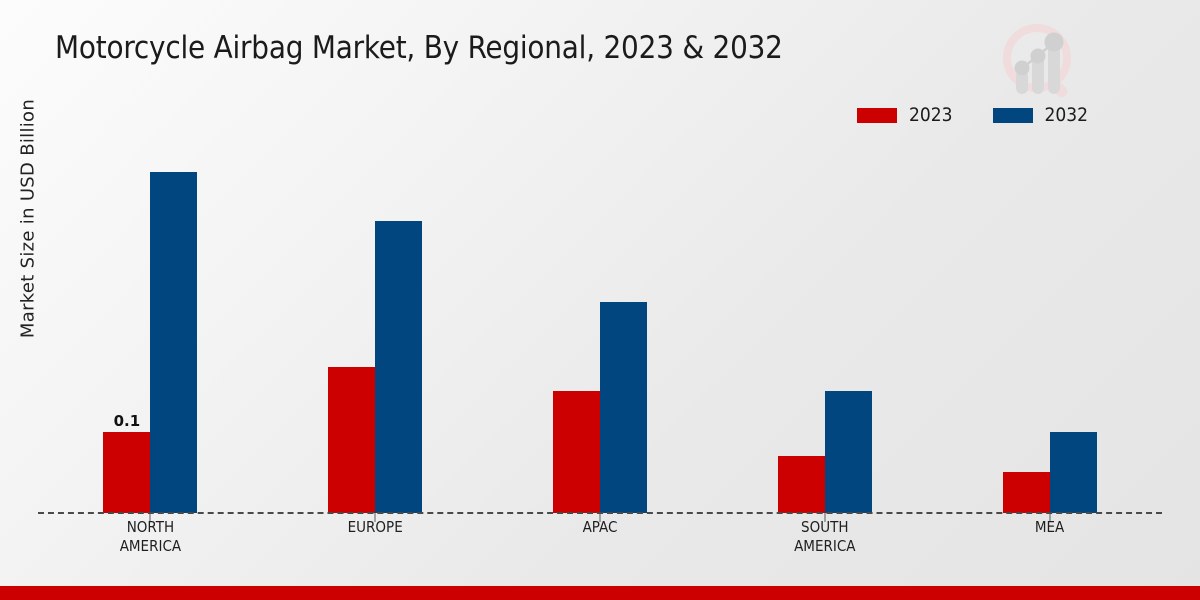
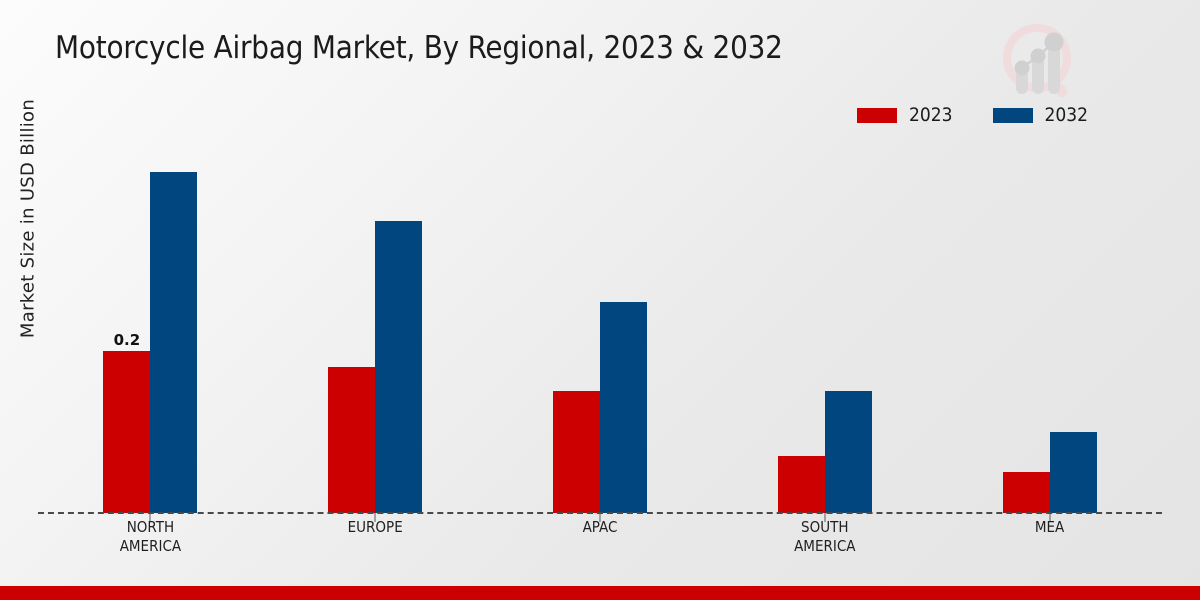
2023/NORTH AMERICA: 0.1 -> 0.2
